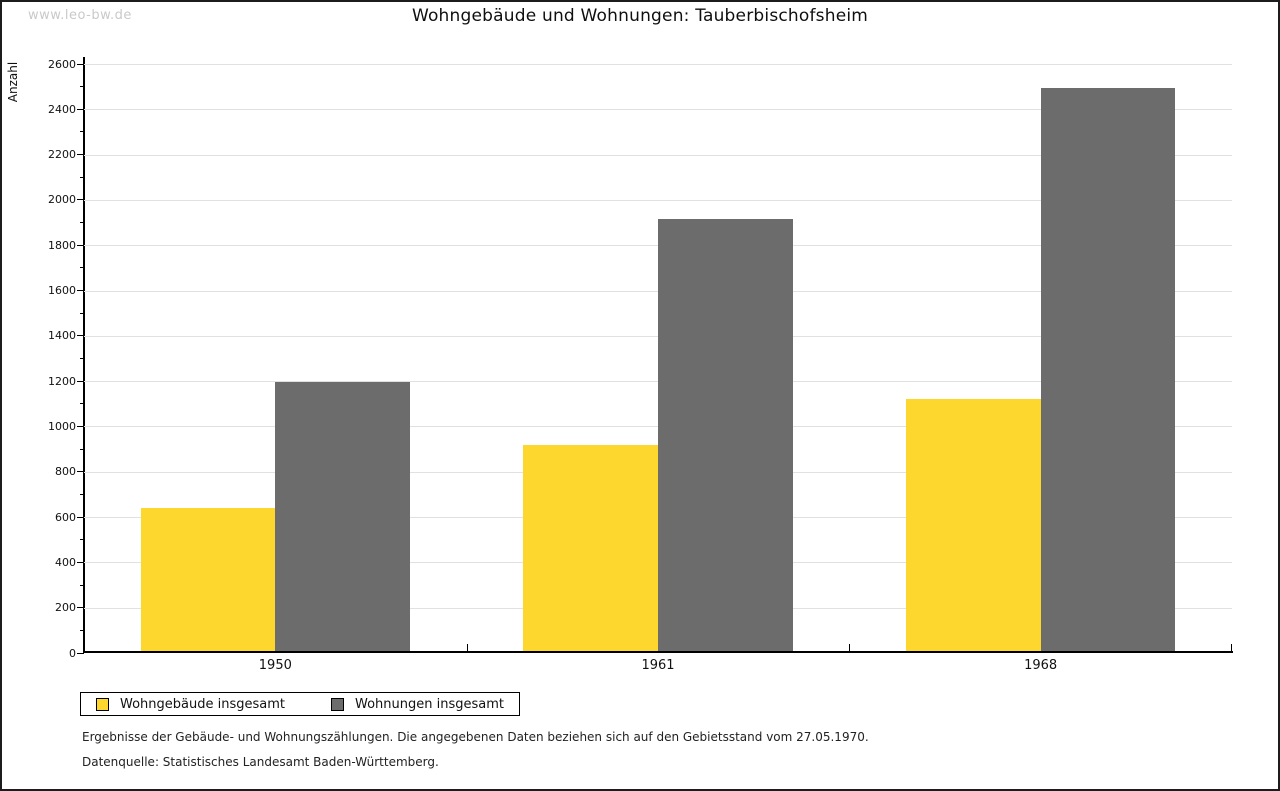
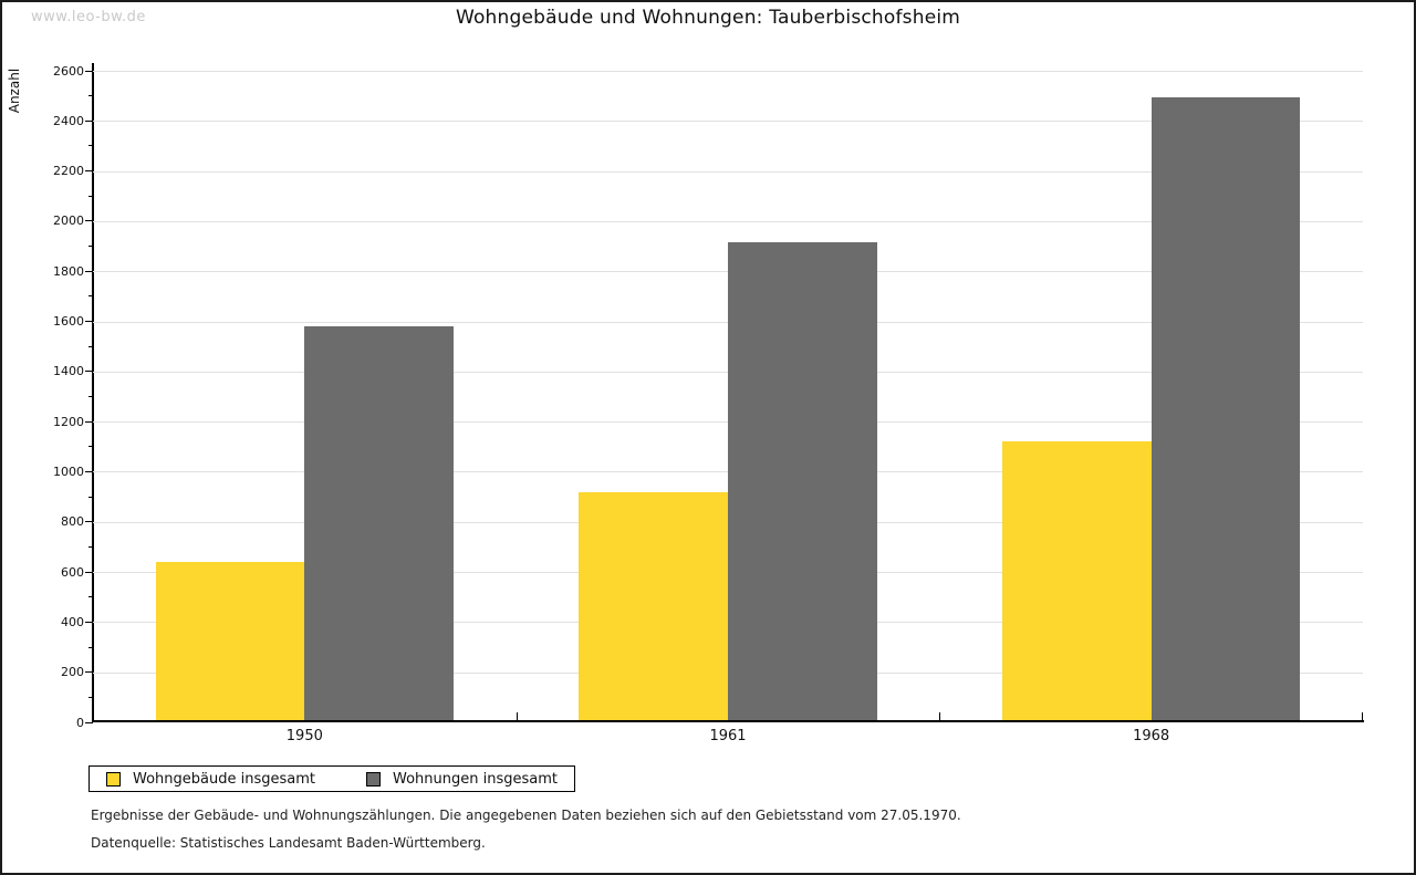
Wohnungen insgesamt/1950: 1200 -> 1580
